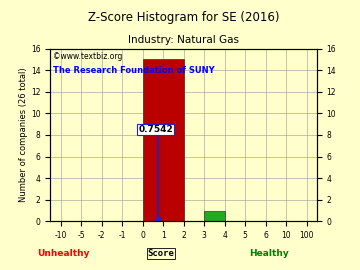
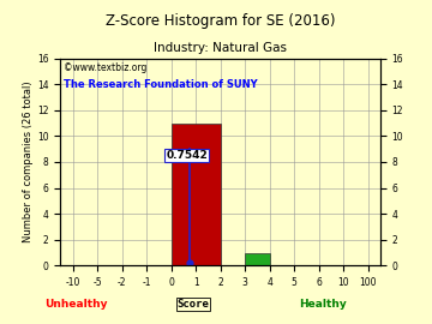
1: 15 -> 11
